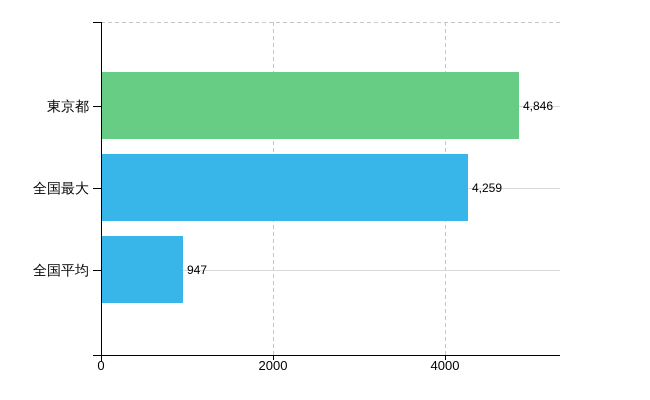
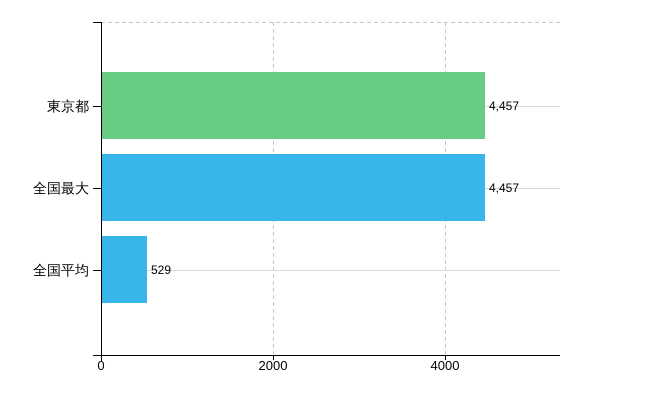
東京都: 4,846 -> 4,457
全国最大: 4,259 -> 4,457
全国平均: 947 -> 529
